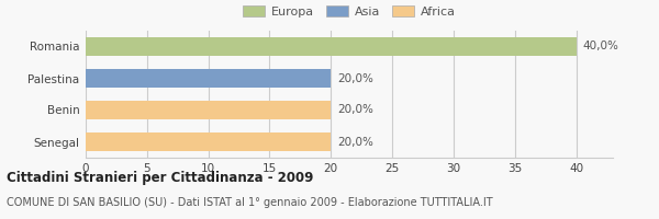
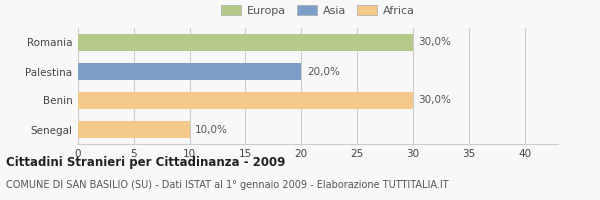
Romania: 40,0% -> 30,0%
Benin: 20,0% -> 30,0%
Senegal: 20,0% -> 10,0%
